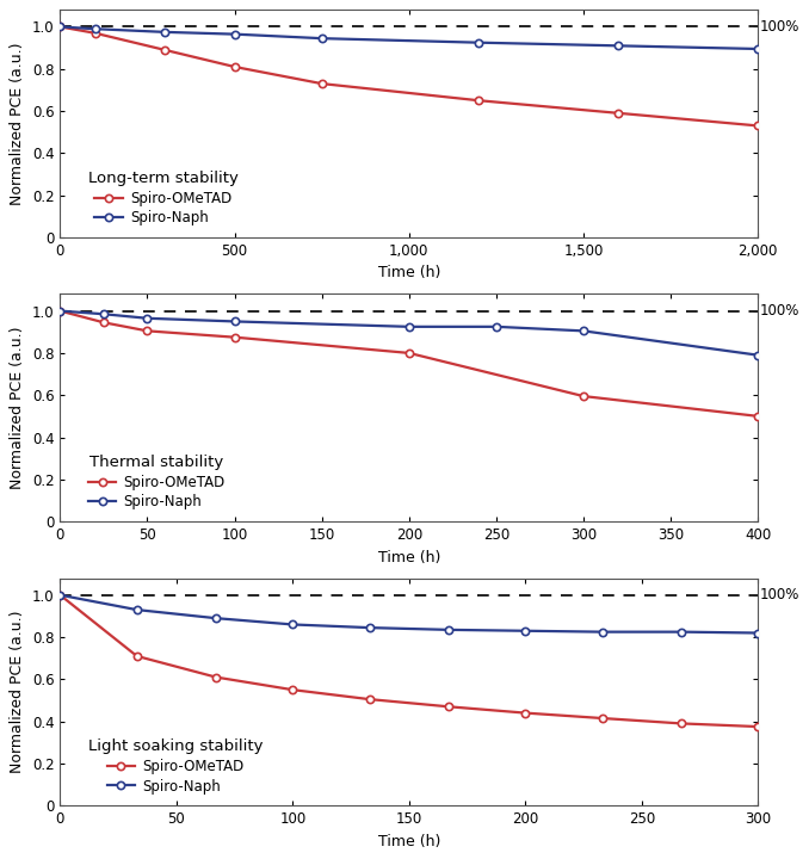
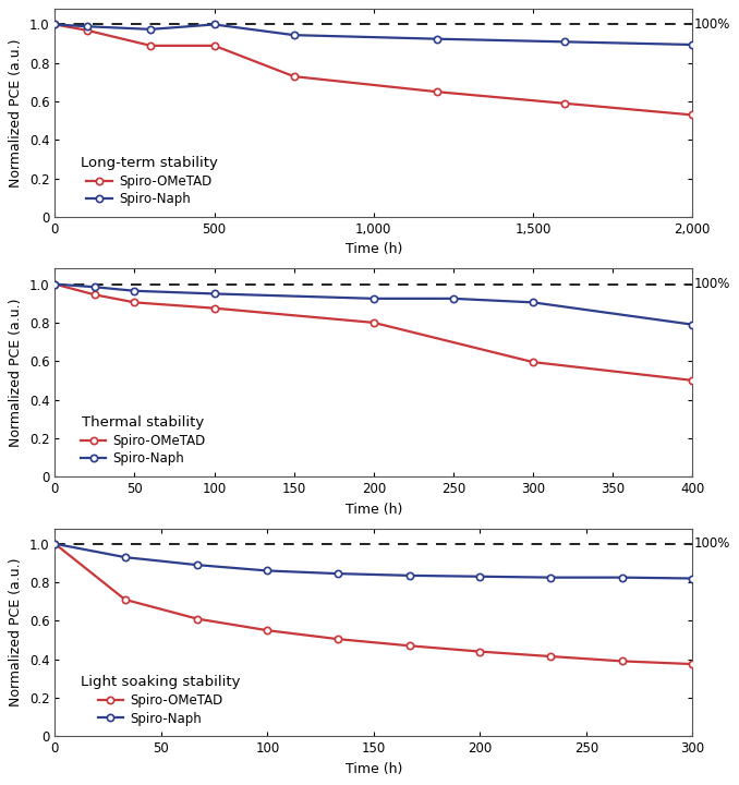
Spiro-OMeTAD/500: 0.81 -> 0.89
Spiro-Naph/500: 0.96 -> 1.00
